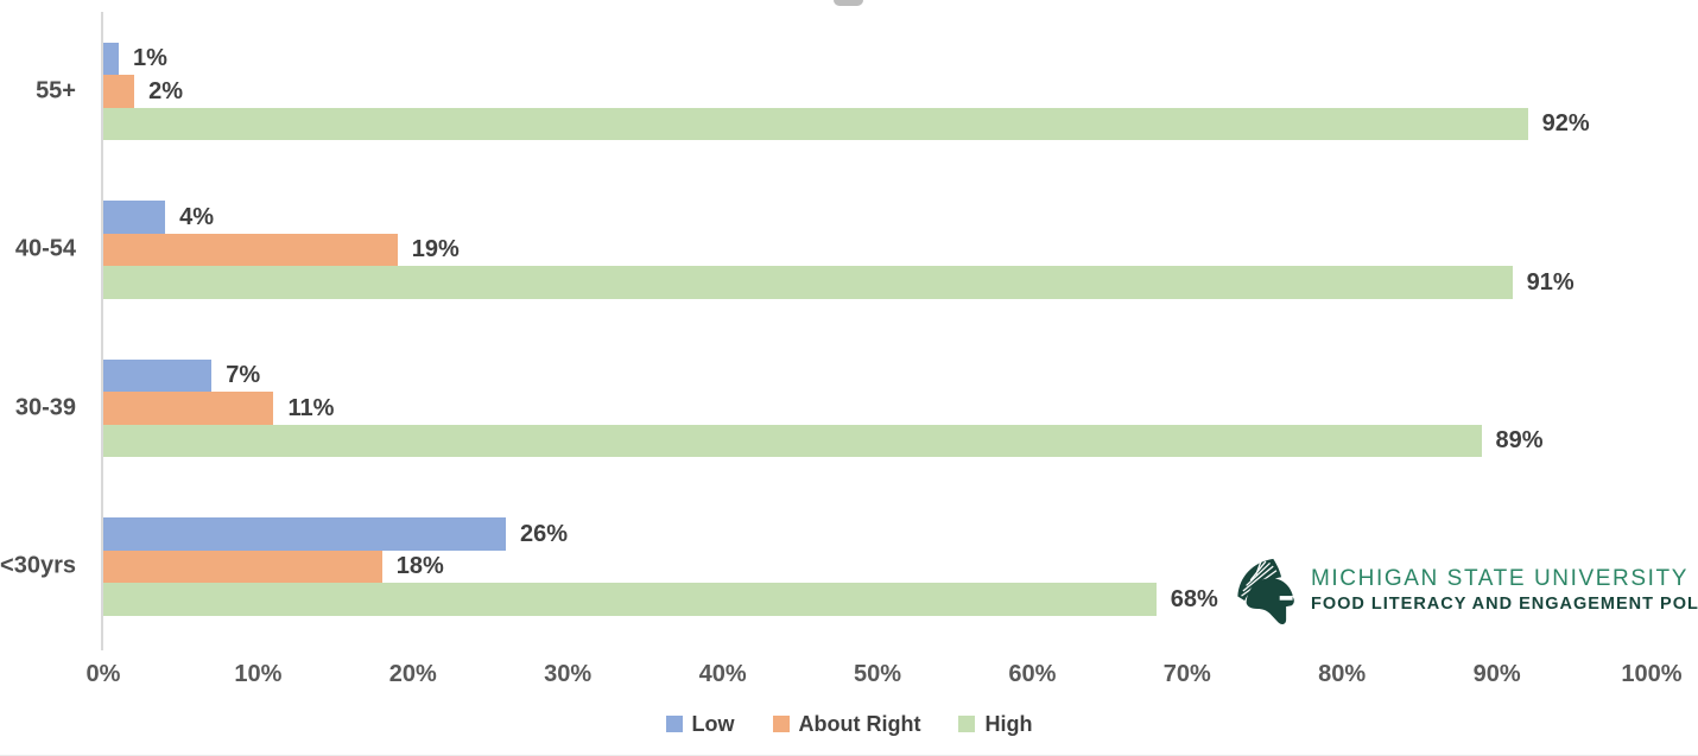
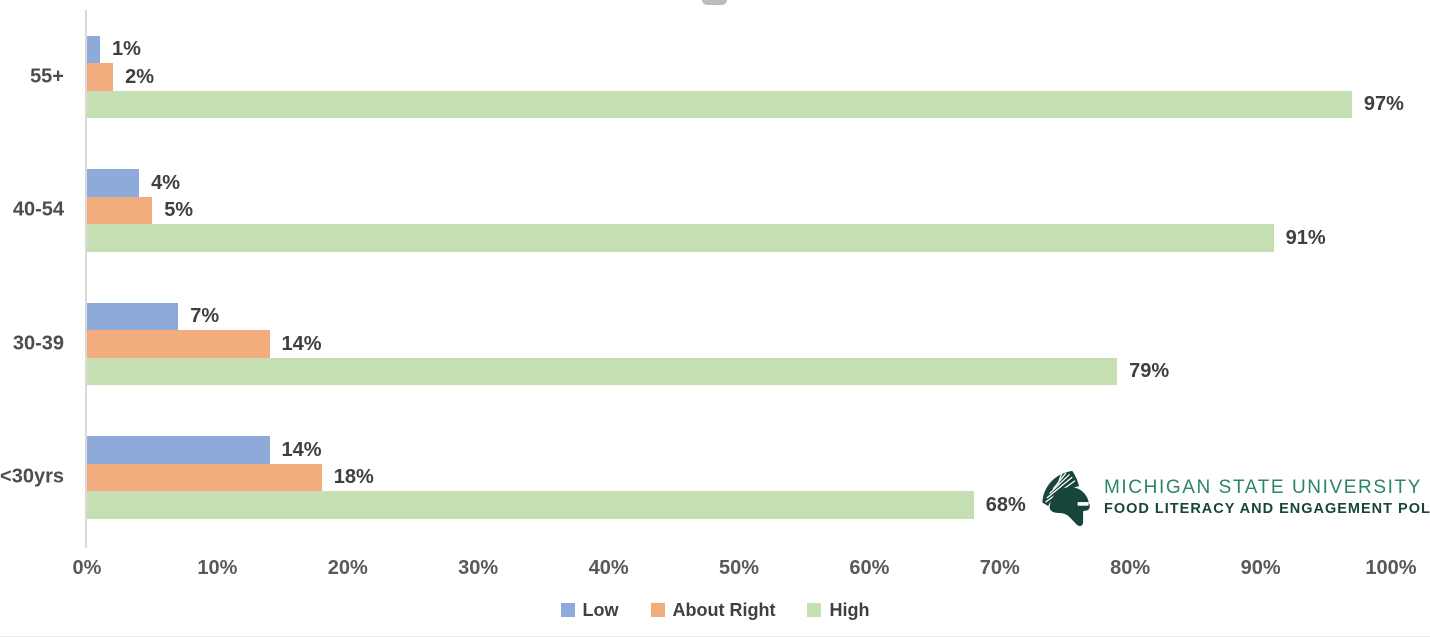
High/55+: 92% -> 97%
About Right/40-54: 19% -> 5%
About Right/30-39: 11% -> 14%
High/30-39: 89% -> 79%
Low/<30yrs: 26% -> 14%
